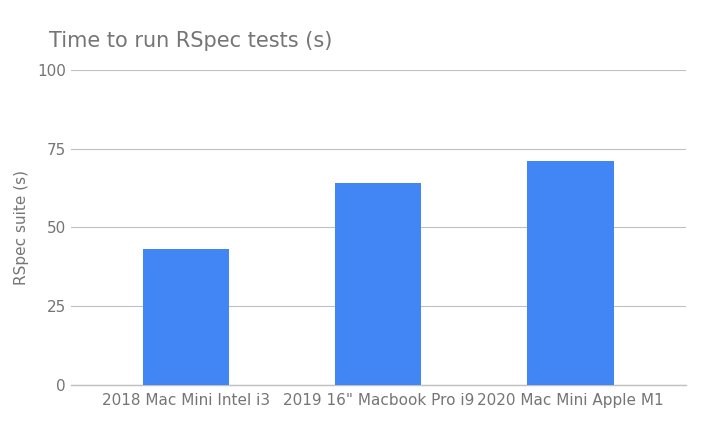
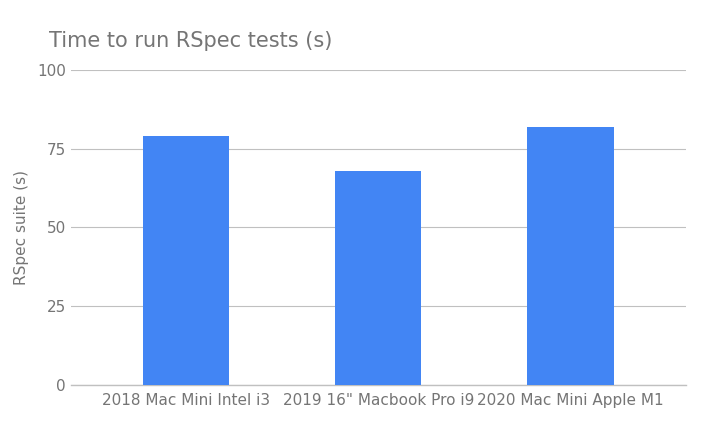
2018 Mac Mini Intel i3: 43 -> 79
2019 16" Macbook Pro i9: 64 -> 68
2020 Mac Mini Apple M1: 71 -> 82
